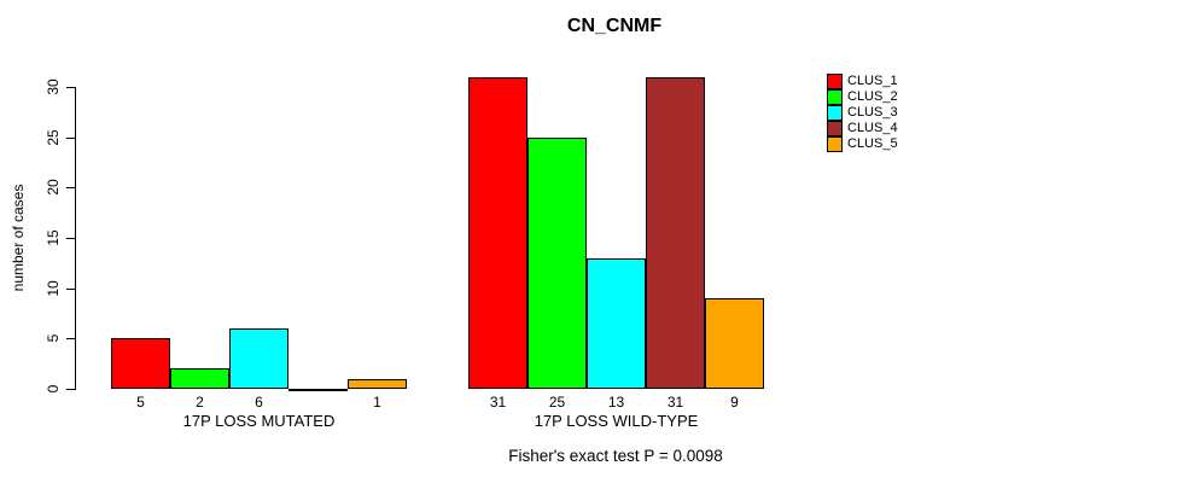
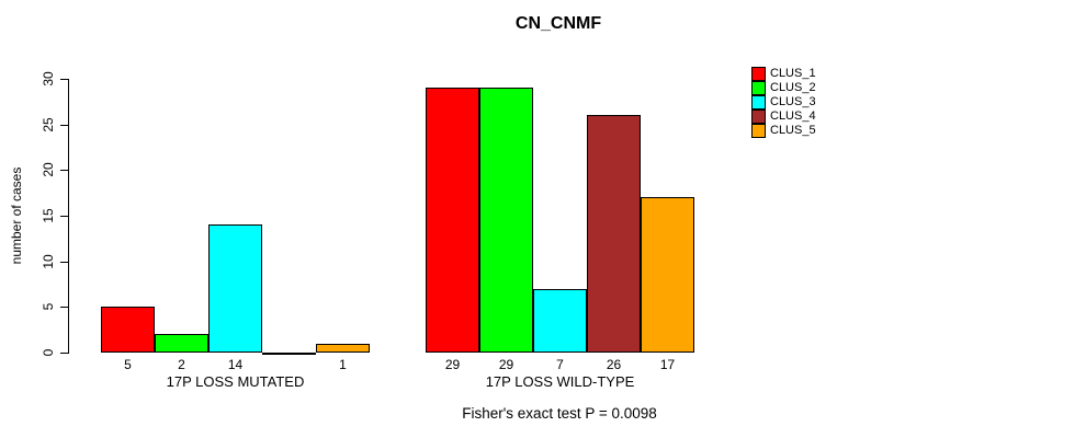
CLUS_3/17P LOSS MUTATED: 6 -> 14
CLUS_1/17P LOSS WILD-TYPE: 31 -> 29
CLUS_2/17P LOSS WILD-TYPE: 25 -> 29
CLUS_3/17P LOSS WILD-TYPE: 13 -> 7
CLUS_4/17P LOSS WILD-TYPE: 31 -> 26
CLUS_5/17P LOSS WILD-TYPE: 9 -> 17
